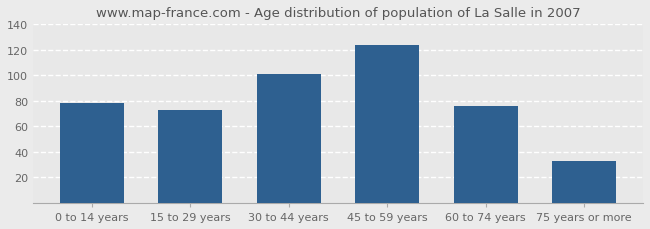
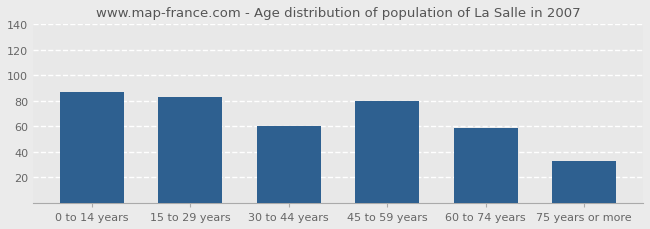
0 to 14 years: 78 -> 87
15 to 29 years: 73 -> 83
30 to 44 years: 101 -> 60
45 to 59 years: 124 -> 80
60 to 74 years: 76 -> 59
